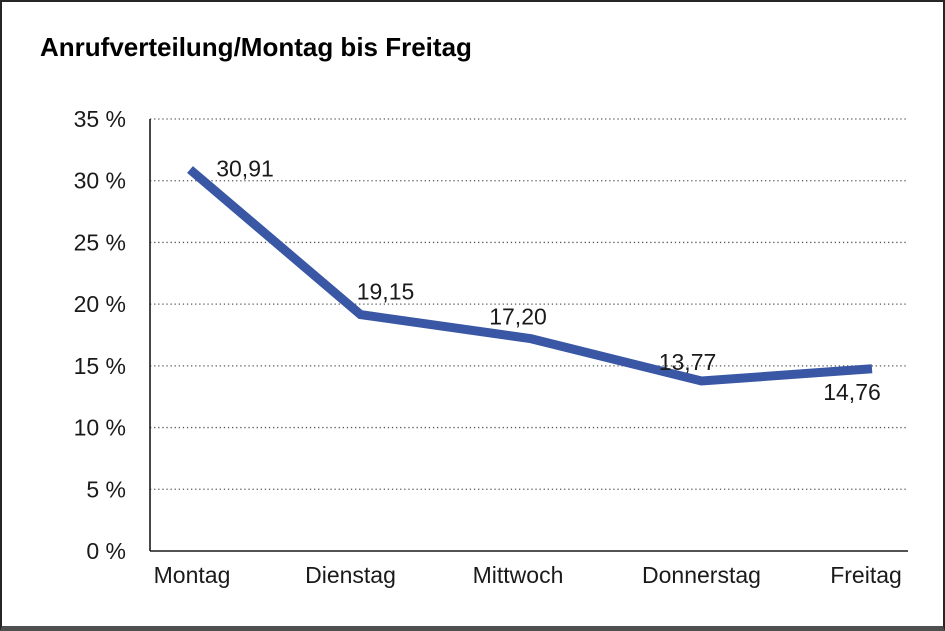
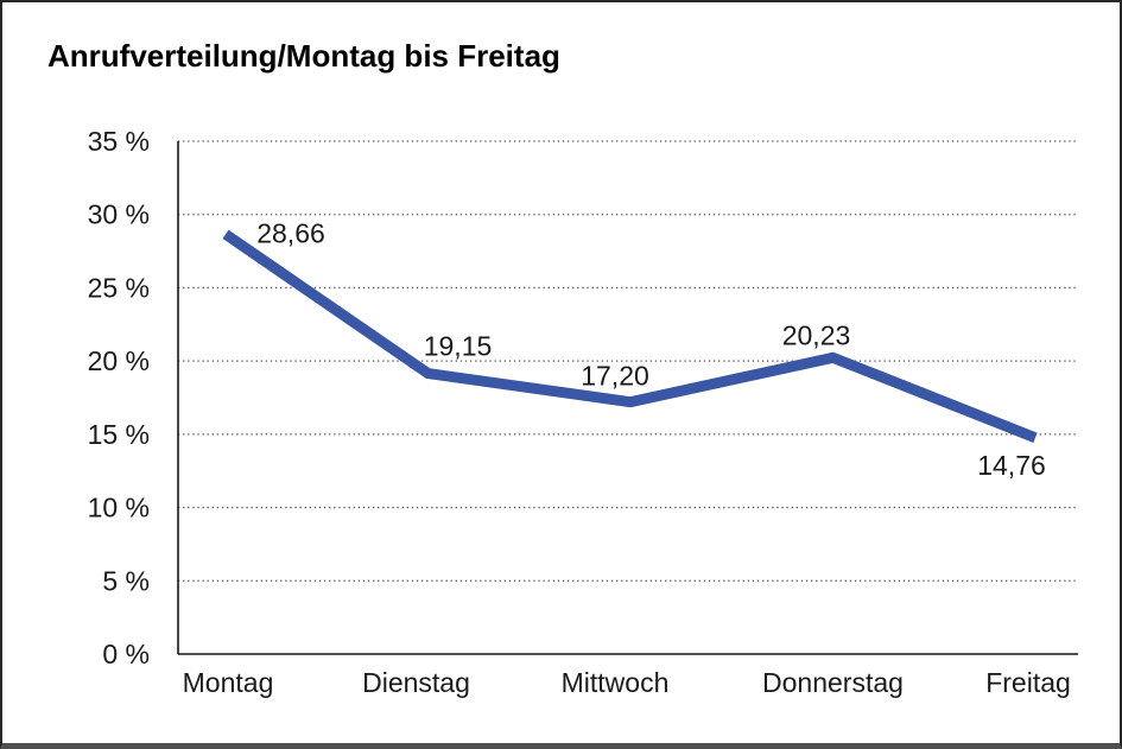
Montag: 30,91 -> 28,66
Donnerstag: 13,77 -> 20,23
